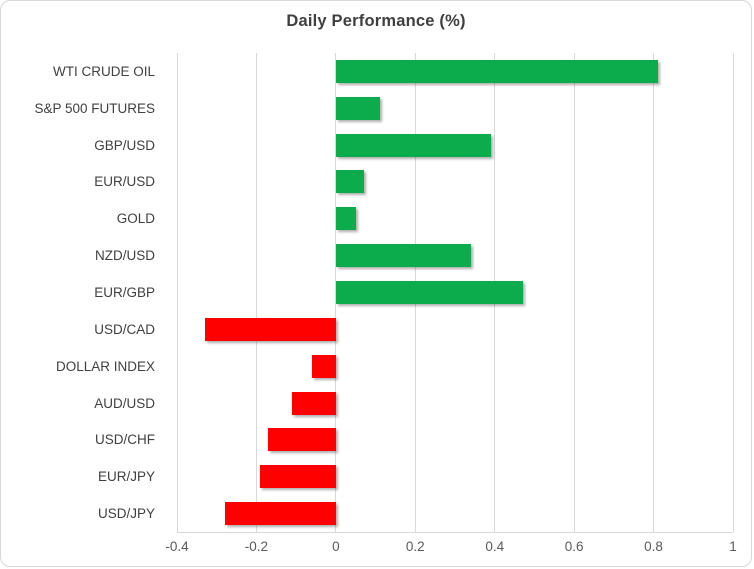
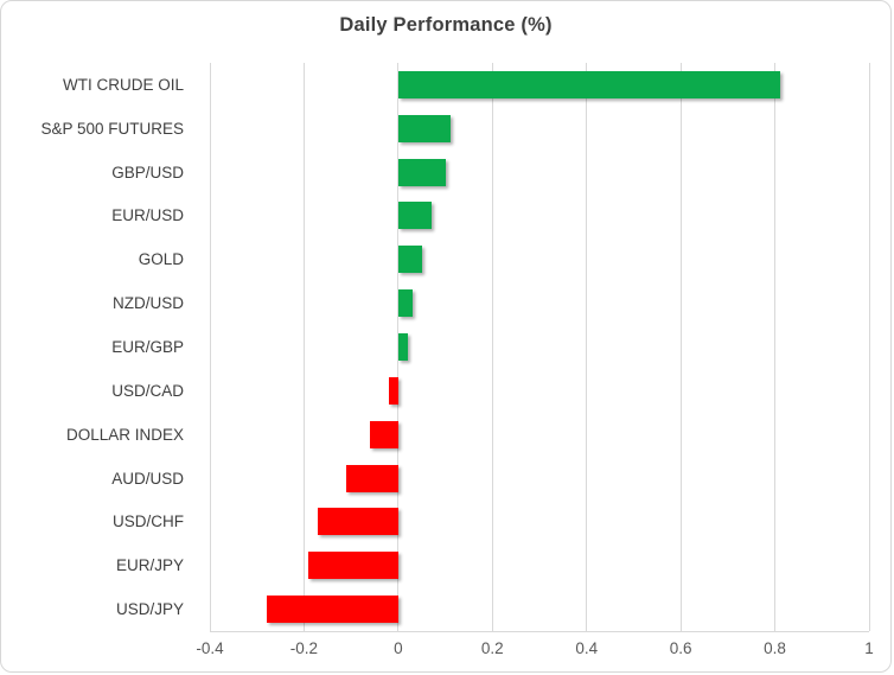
GBP/USD: 0.39 -> 0.10
NZD/USD: 0.34 -> 0.03
EUR/GBP: 0.47 -> 0.02
USD/CAD: -0.33 -> -0.02
